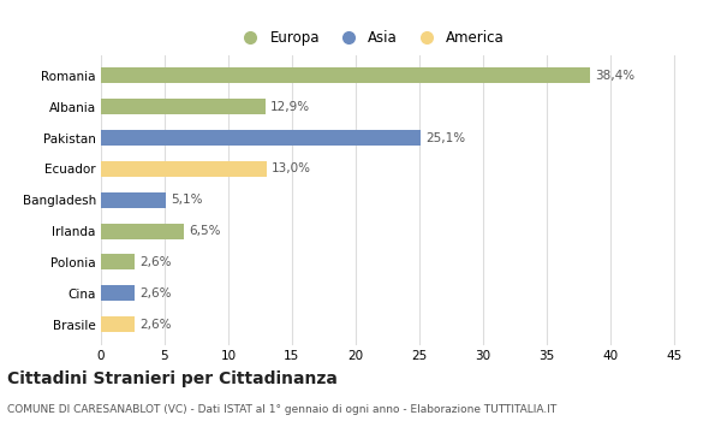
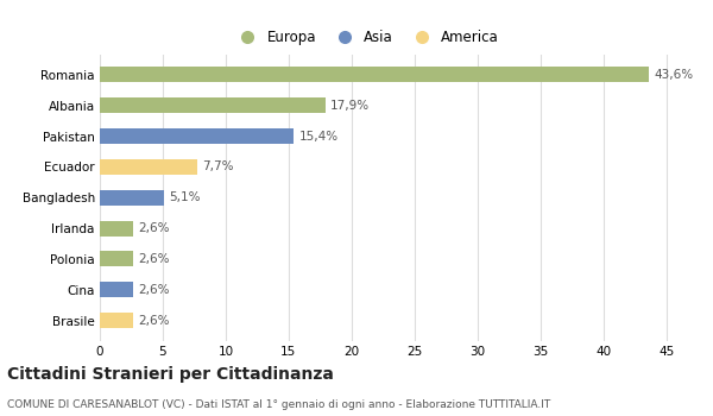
Romania: 38,4% -> 43,6%
Albania: 12,9% -> 17,9%
Pakistan: 25,1% -> 15,4%
Ecuador: 13,0% -> 7,7%
Irlanda: 6,5% -> 2,6%
